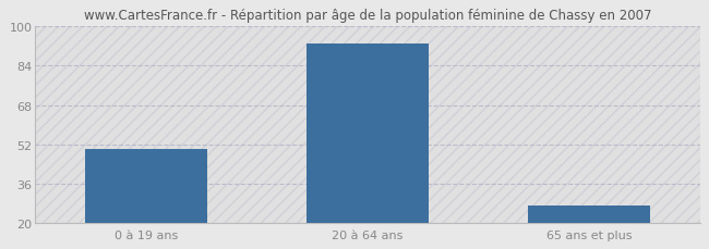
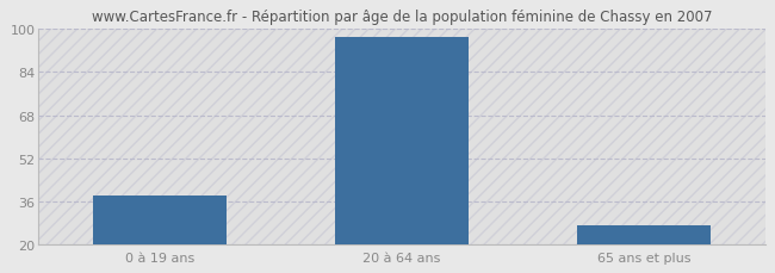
0 à 19 ans: 50 -> 38
20 à 64 ans: 93 -> 97
